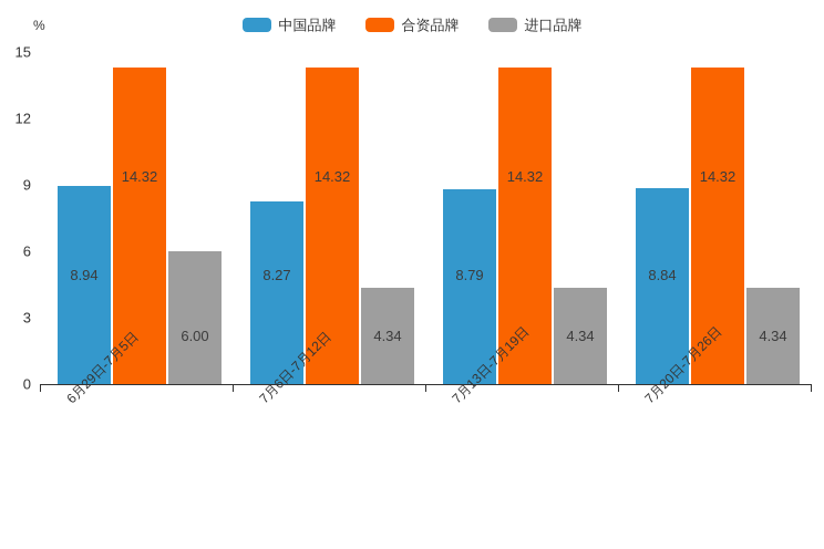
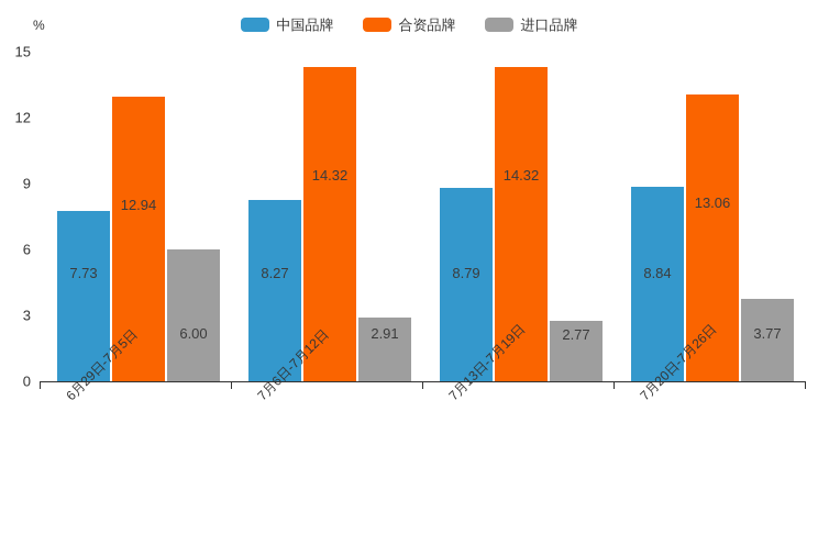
中国品牌/6月29日-7月5日: 8.94 -> 7.73
合资品牌/6月29日-7月5日: 14.32 -> 12.94
进口品牌/7月6日-7月12日: 4.34 -> 2.91
进口品牌/7月13日-7月19日: 4.34 -> 2.77
合资品牌/7月20日-7月26日: 14.32 -> 13.06
进口品牌/7月20日-7月26日: 4.34 -> 3.77
